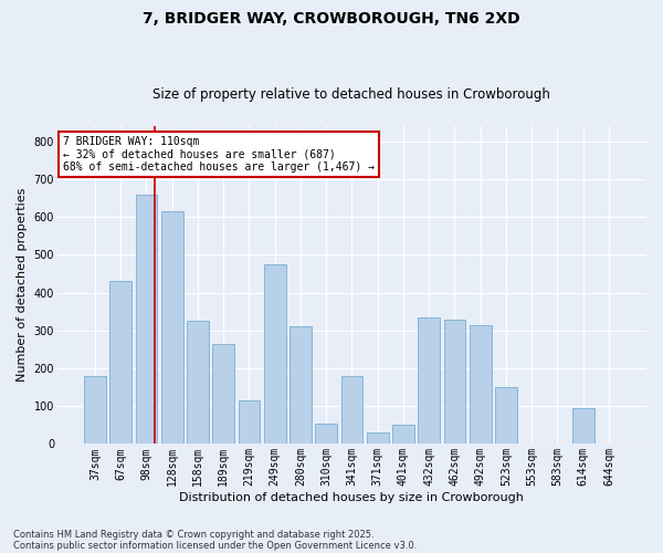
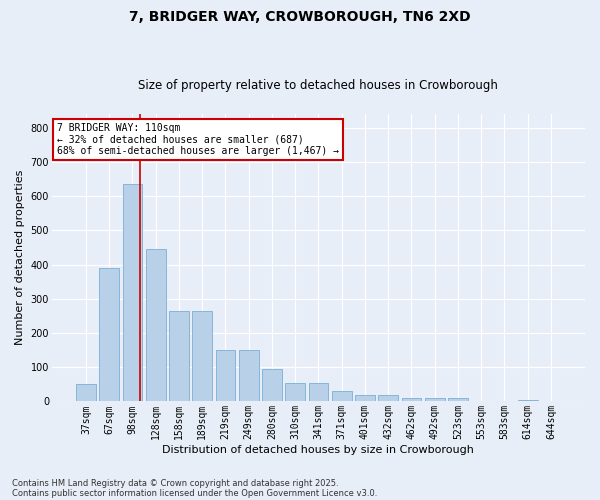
37sqm: 180 -> 50
67sqm: 430 -> 390
98sqm: 660 -> 635
128sqm: 615 -> 445
158sqm: 325 -> 265
219sqm: 115 -> 150
249sqm: 475 -> 150
280sqm: 310 -> 95
341sqm: 180 -> 55
401sqm: 50 -> 20
432sqm: 335 -> 20
462sqm: 330 -> 10
492sqm: 315 -> 10
523sqm: 150 -> 10
614sqm: 95 -> 5
